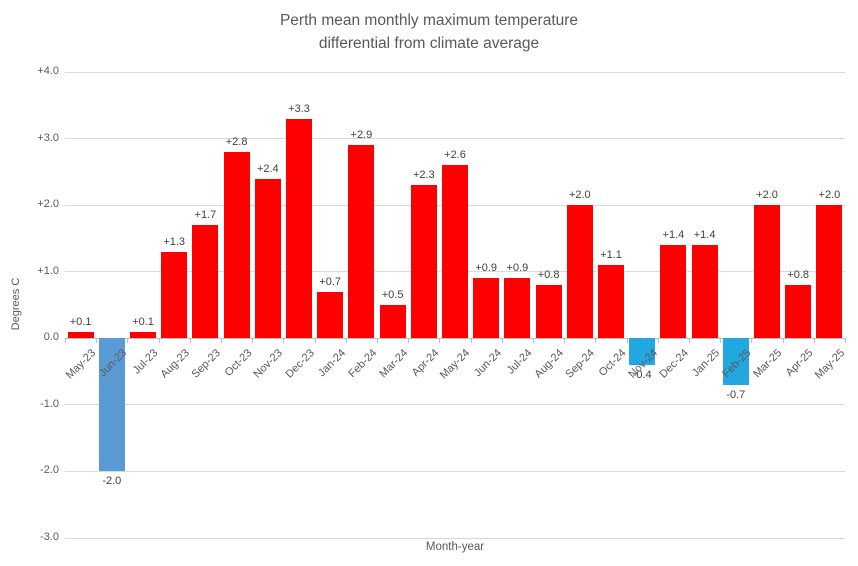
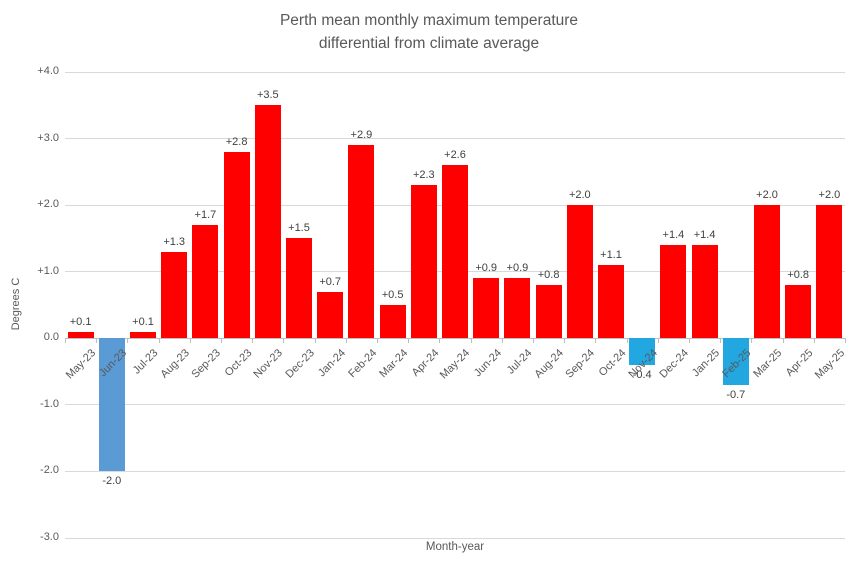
Nov-23: +2.4 -> +3.5
Dec-23: +3.3 -> +1.5
